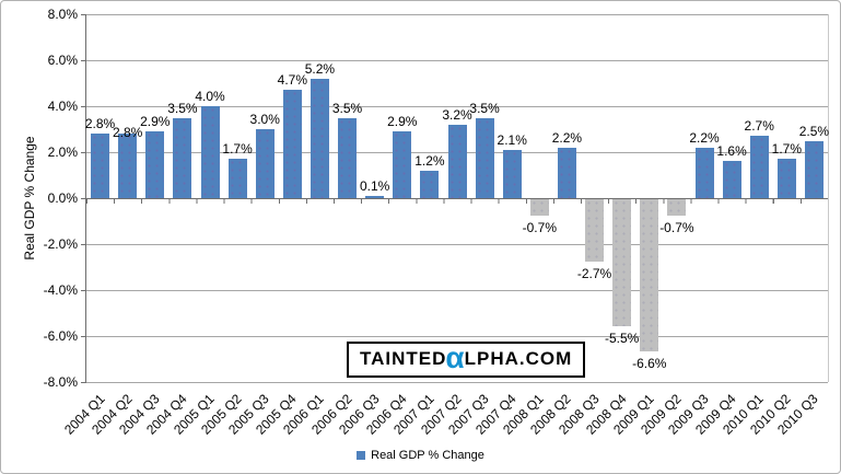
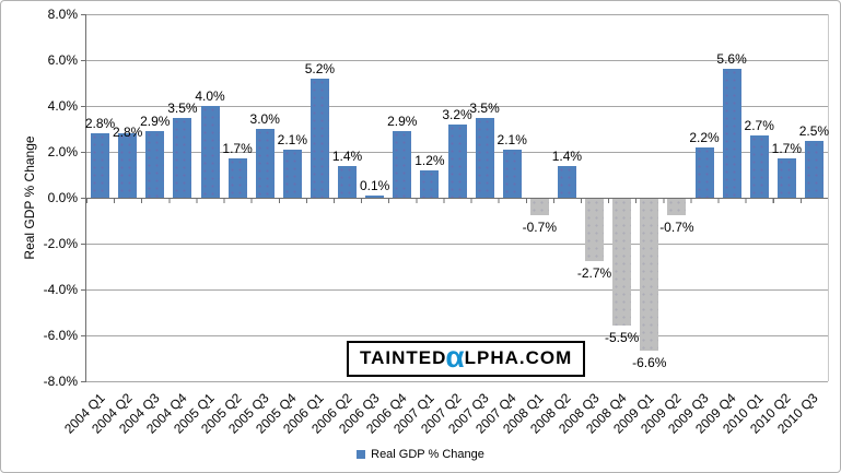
2005 Q4: 4.7% -> 2.1%
2006 Q2: 3.5% -> 1.4%
2008 Q2: 2.2% -> 1.4%
2009 Q4: 1.6% -> 5.6%
